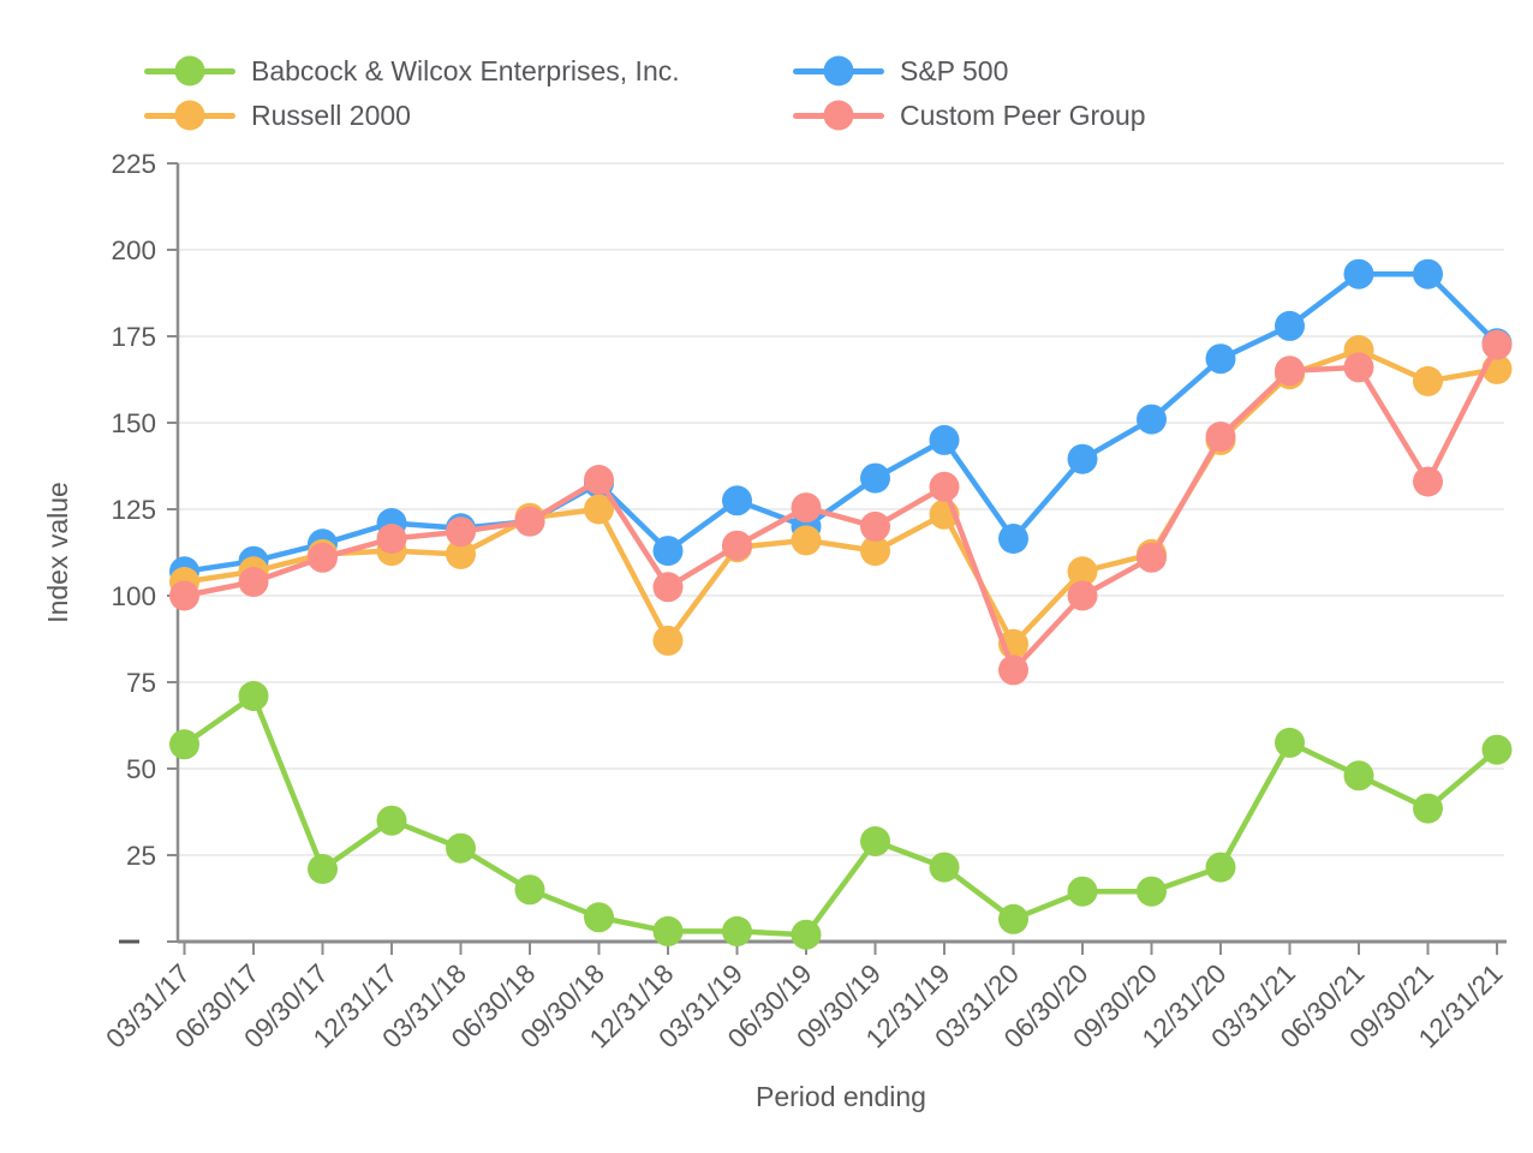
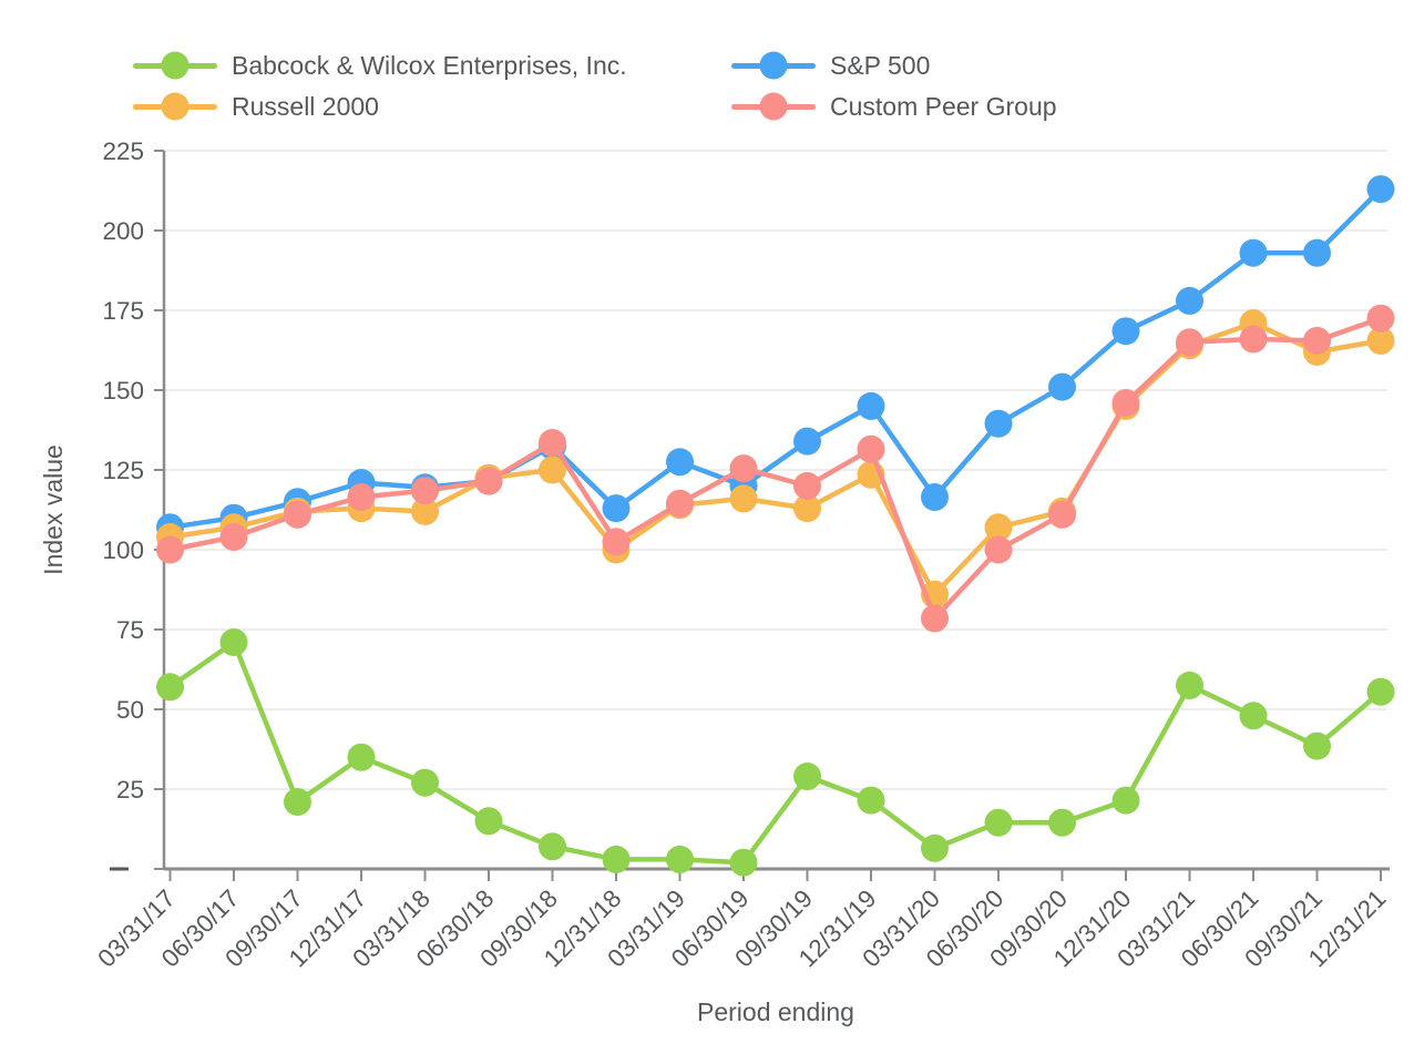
Russell 2000/12/31/18: 87 -> 100
Custom Peer Group/09/30/21: 133 -> 166
S&P 500/12/31/21: 173 -> 213
